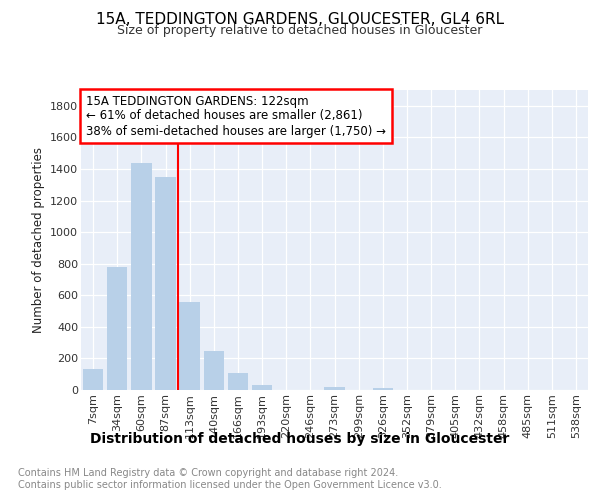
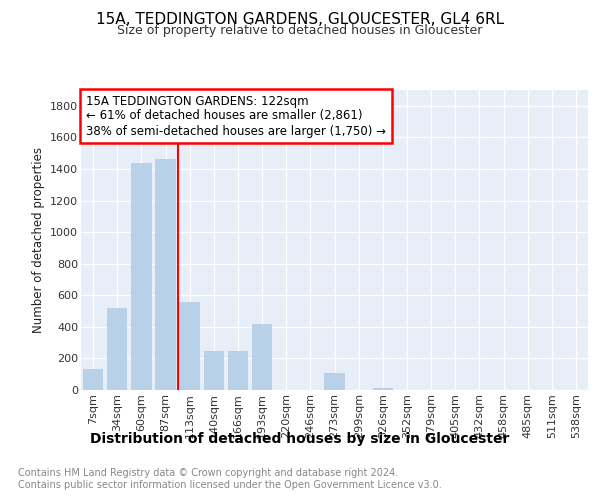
34sqm: 780 -> 520
87sqm: 1350 -> 1460
166sqm: 110 -> 250
193sqm: 30 -> 420
273sqm: 20 -> 110
